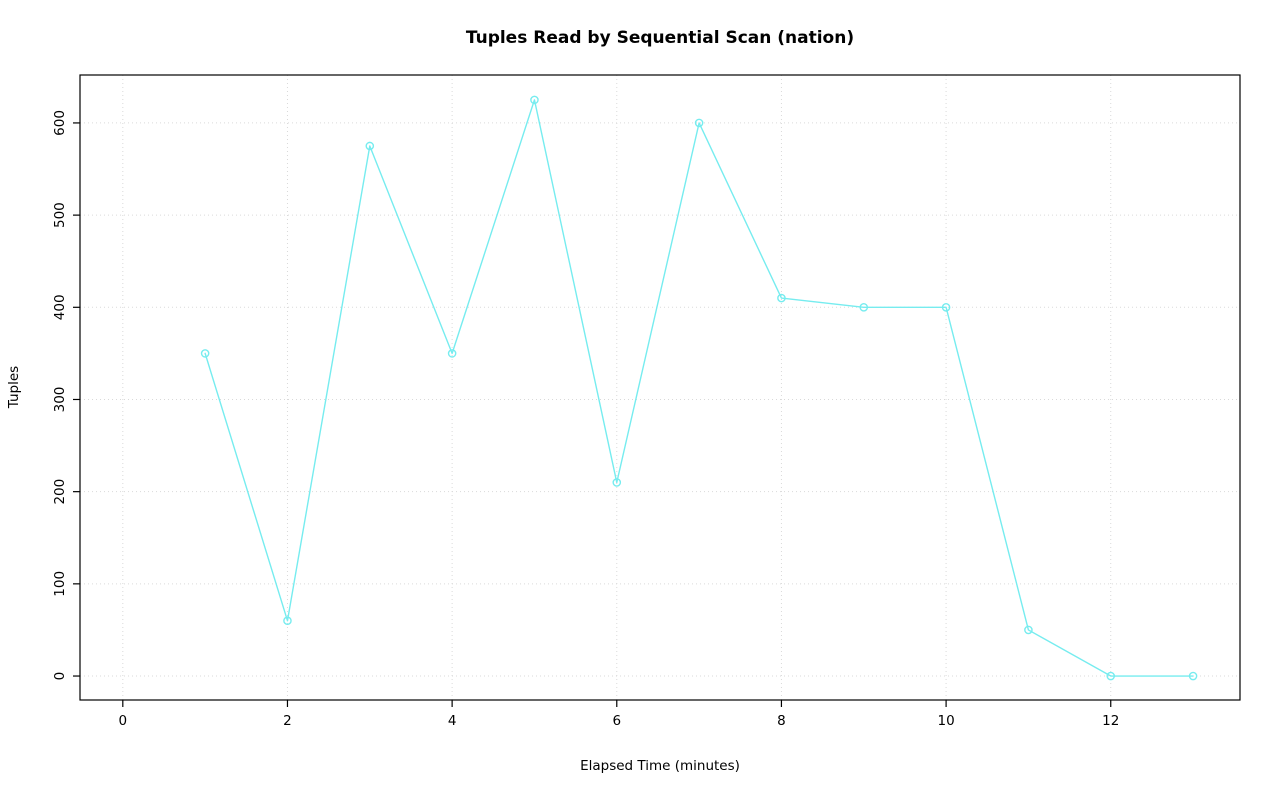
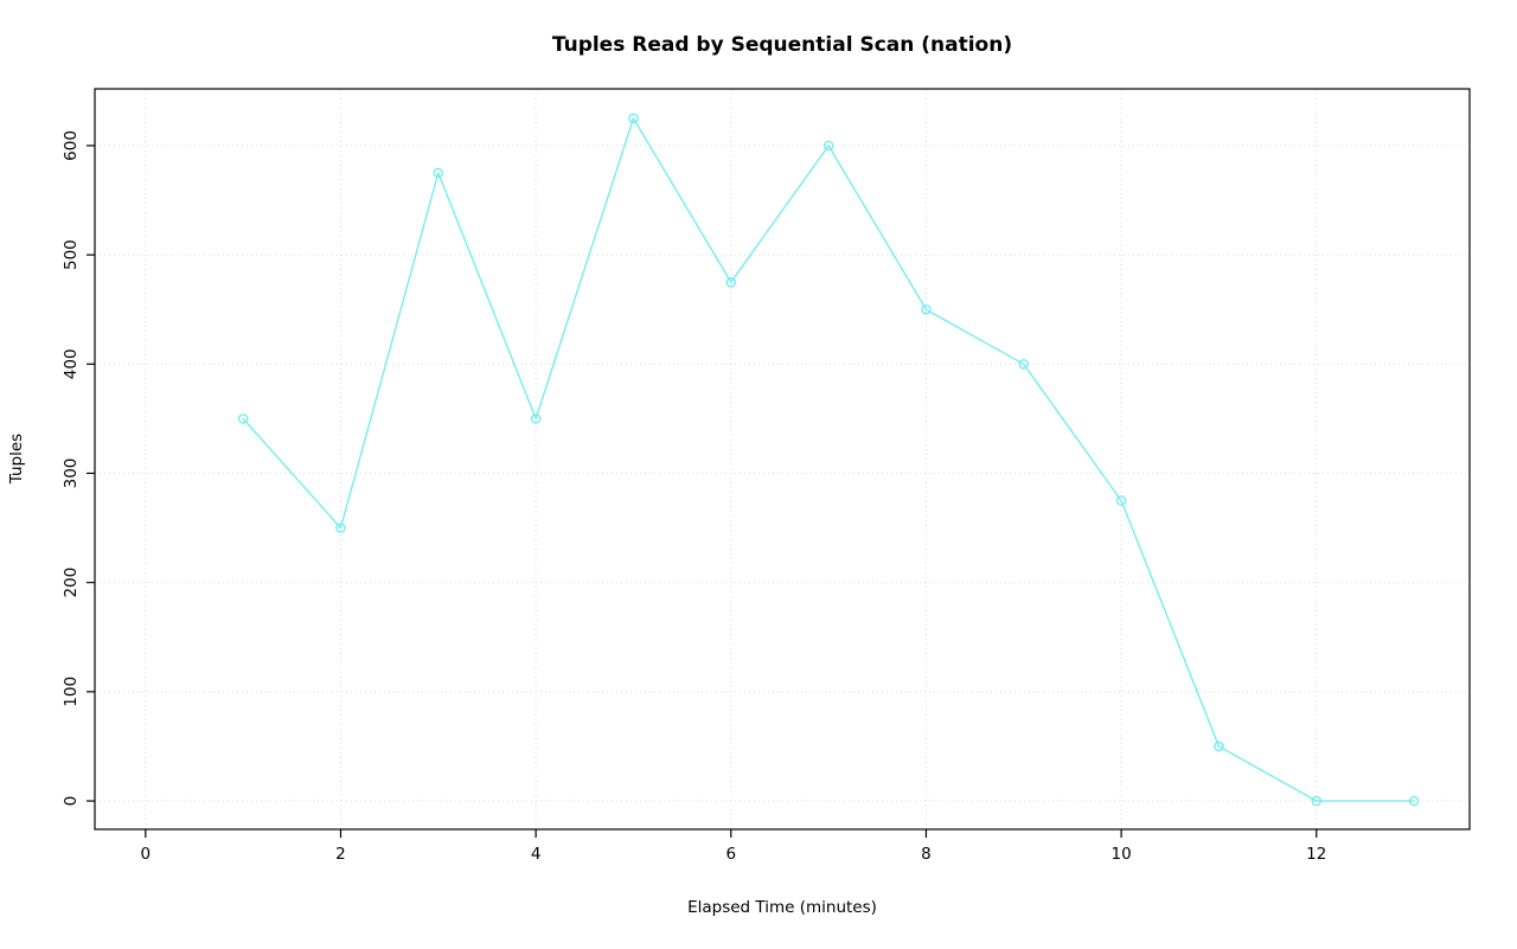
2: 60 -> 250
6: 210 -> 480
8: 410 -> 450
10: 400 -> 280
